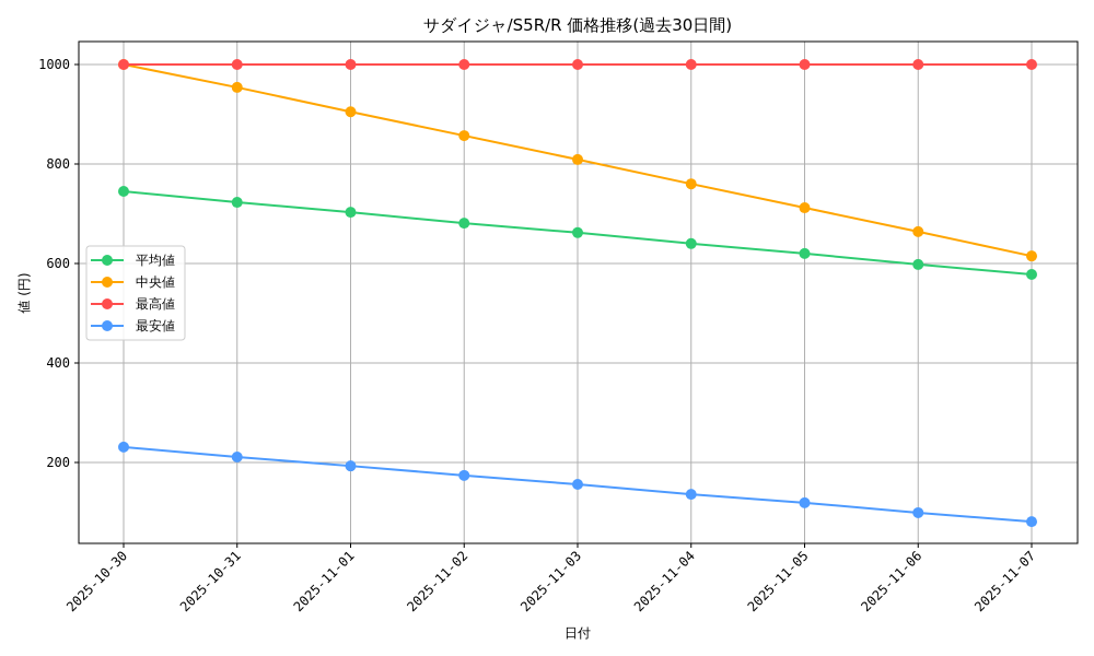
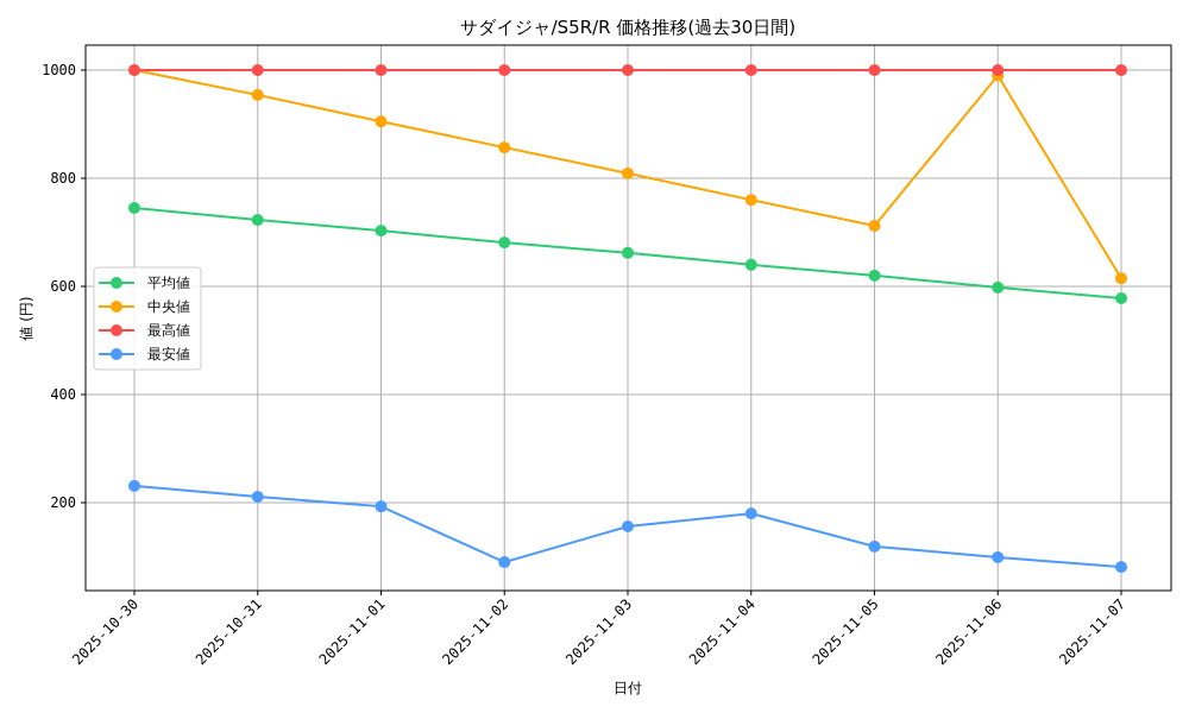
最安値/2025-11-02: 170 -> 90
最安値/2025-11-04: 140 -> 180
中央値/2025-11-06: 660 -> 990
